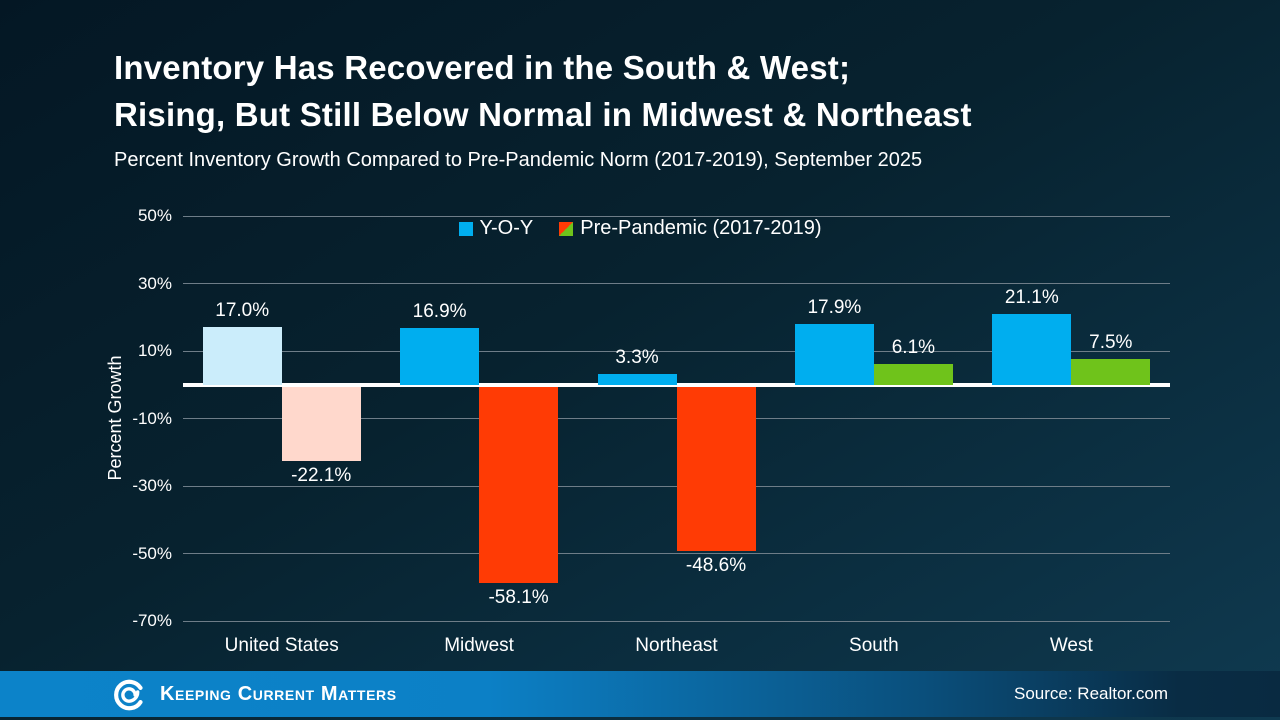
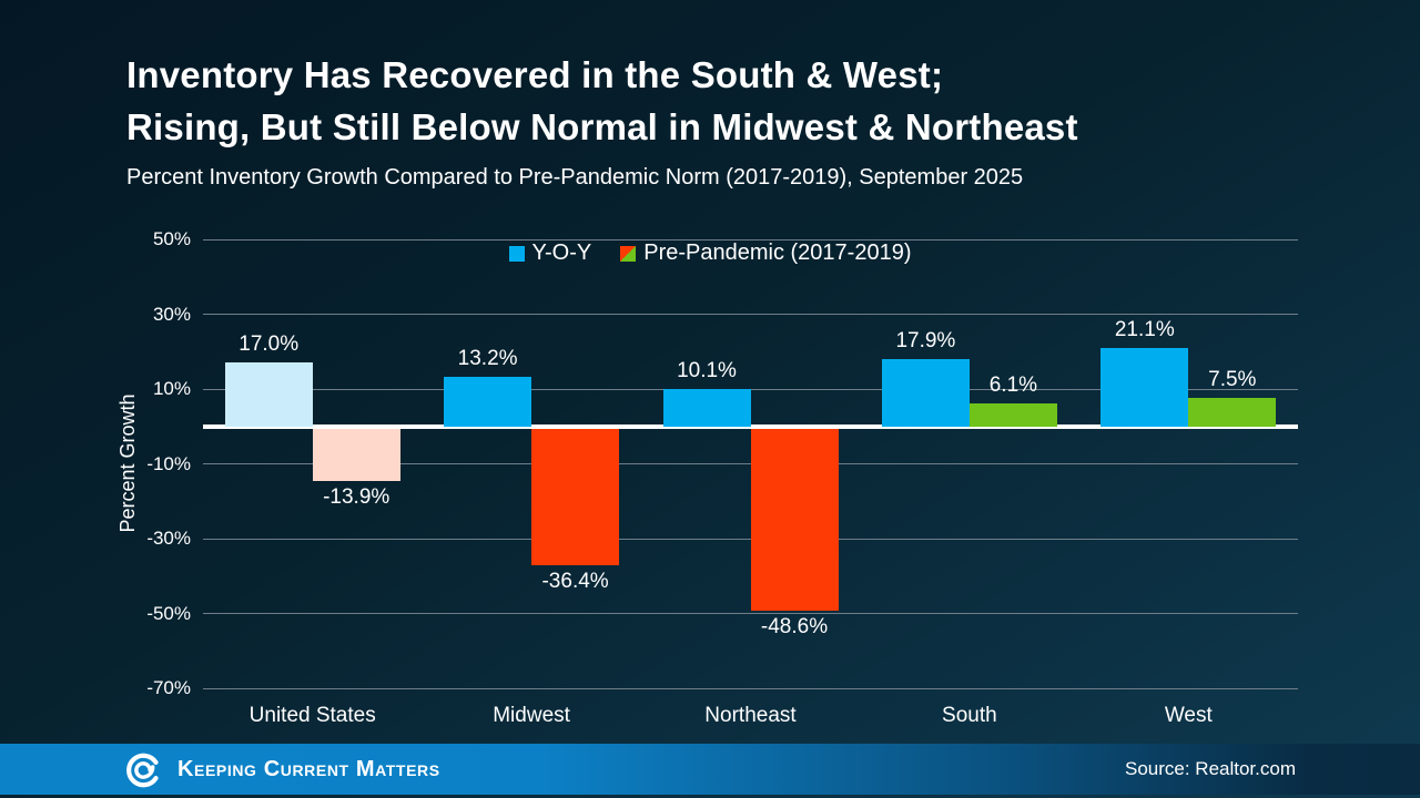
Pre-Pandemic (2017-2019)/United States: -22.1% -> -13.9%
Y-O-Y/Midwest: 16.9% -> 13.2%
Pre-Pandemic (2017-2019)/Midwest: -58.1% -> -36.4%
Y-O-Y/Northeast: 3.3% -> 10.1%
